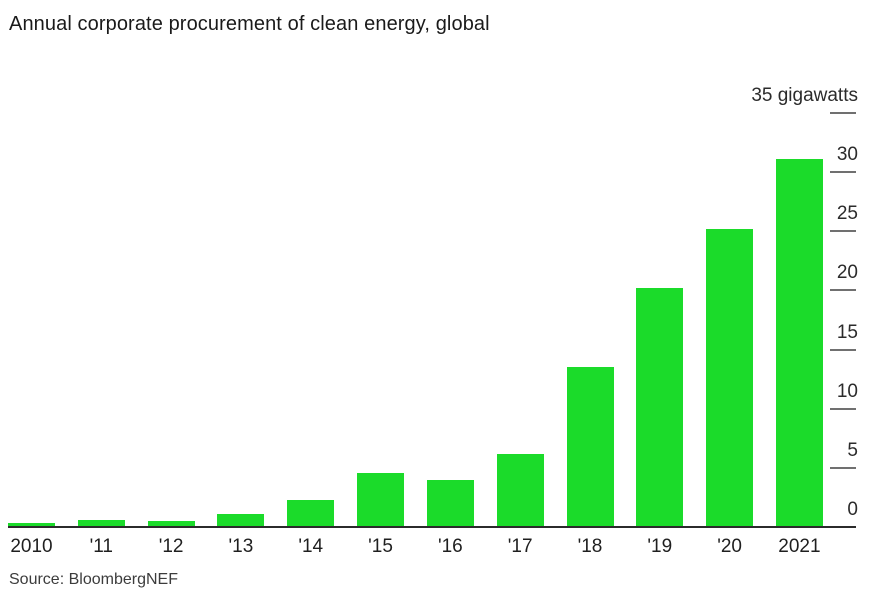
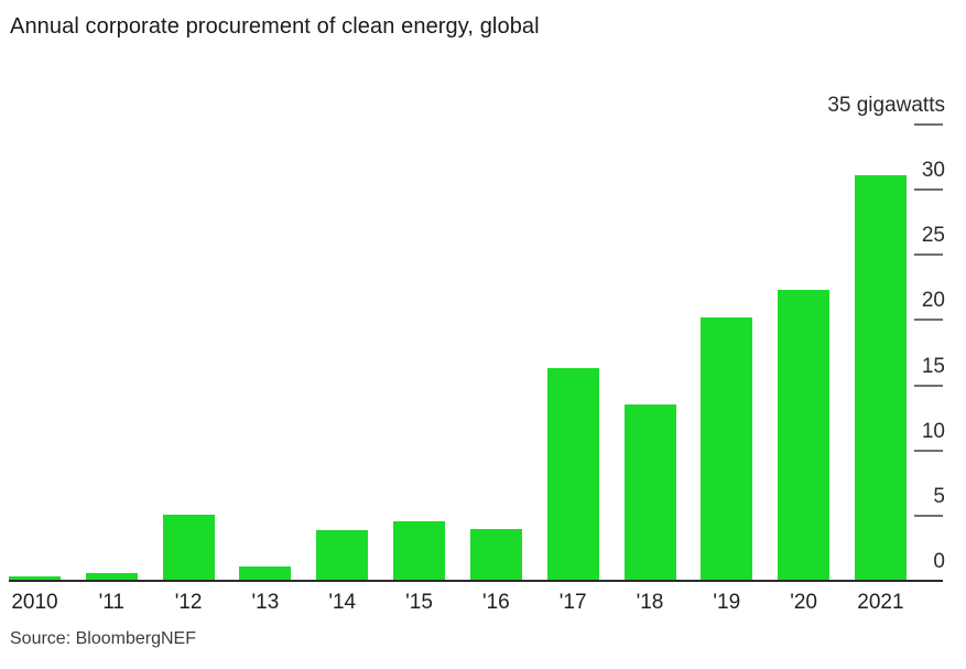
'12: 0.5 -> 5.1
'14: 2.3 -> 3.9
'17: 6.2 -> 16.3
'20: 25.2 -> 22.3
